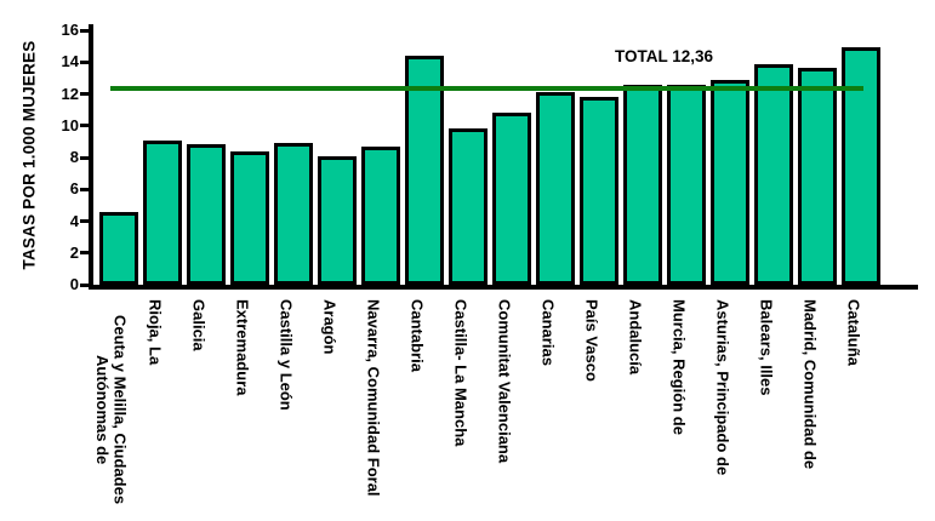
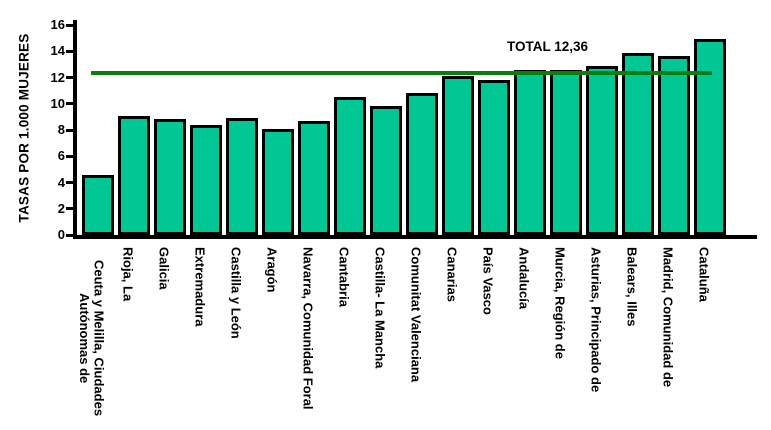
Cantabria: 14.4 -> 10.5
